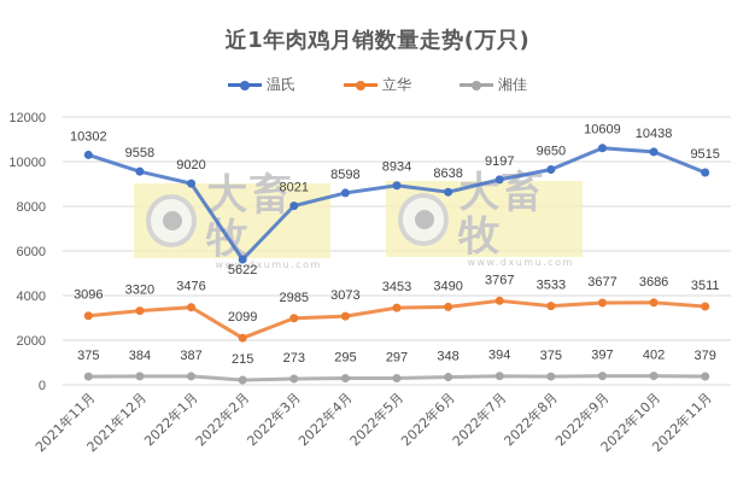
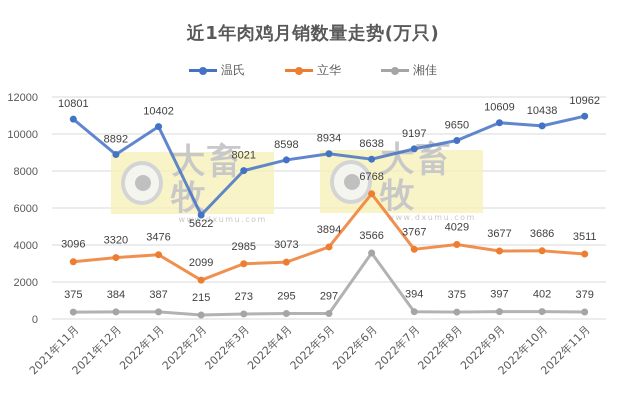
温氏/2021年11月: 10302 -> 10801
温氏/2021年12月: 9558 -> 8892
温氏/2022年1月: 9020 -> 10402
立华/2022年5月: 3453 -> 3894
立华/2022年6月: 3490 -> 6768
湘佳/2022年6月: 348 -> 3566
立华/2022年8月: 3533 -> 4029
温氏/2022年11月: 9515 -> 10962
